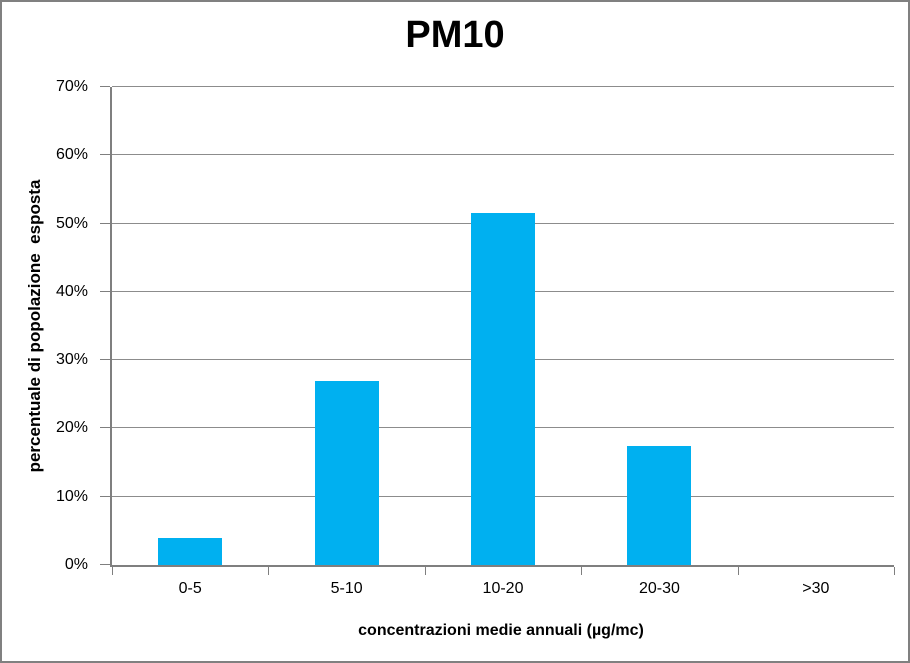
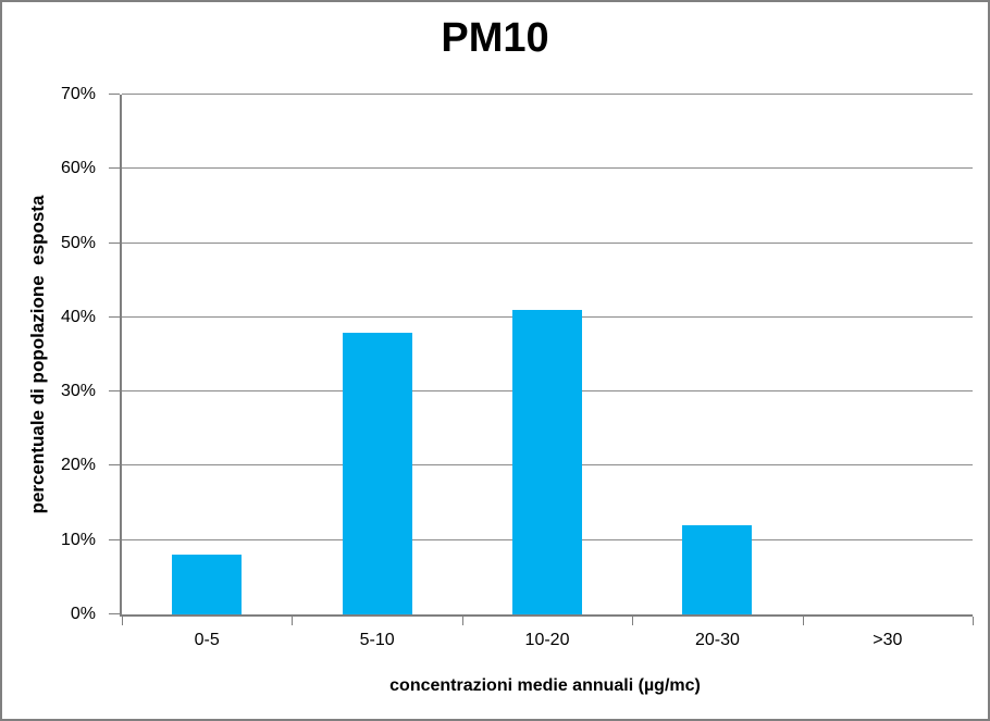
0-5: 4% -> 8%
5-10: 27% -> 38%
10-20: 52% -> 41%
20-30: 18% -> 12%
